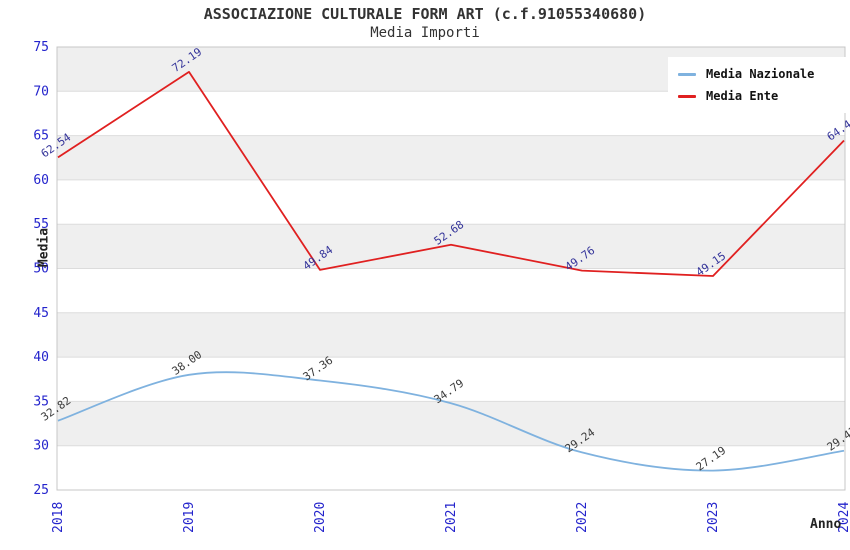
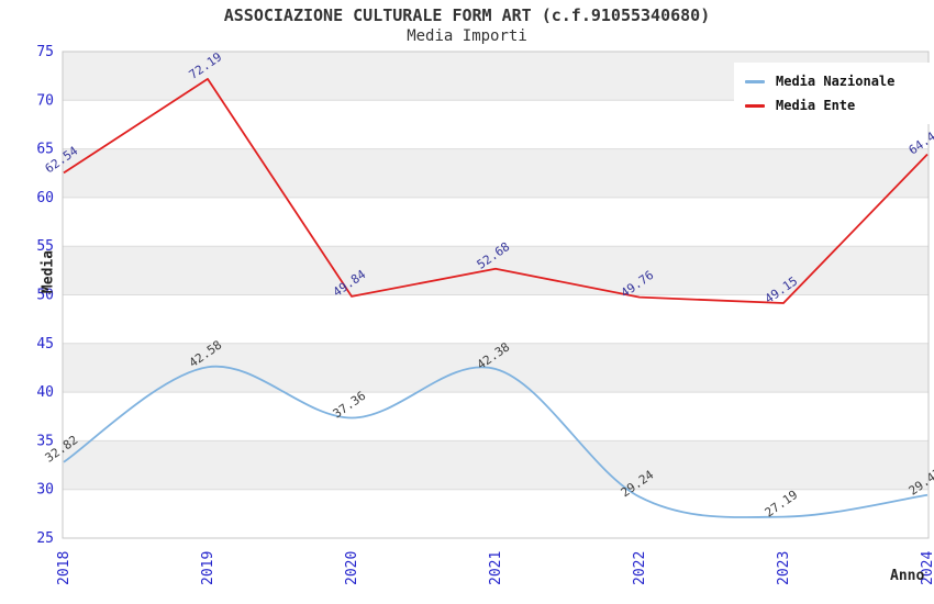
Media Nazionale/2019: 38.00 -> 42.58
Media Nazionale/2021: 34.79 -> 42.38
